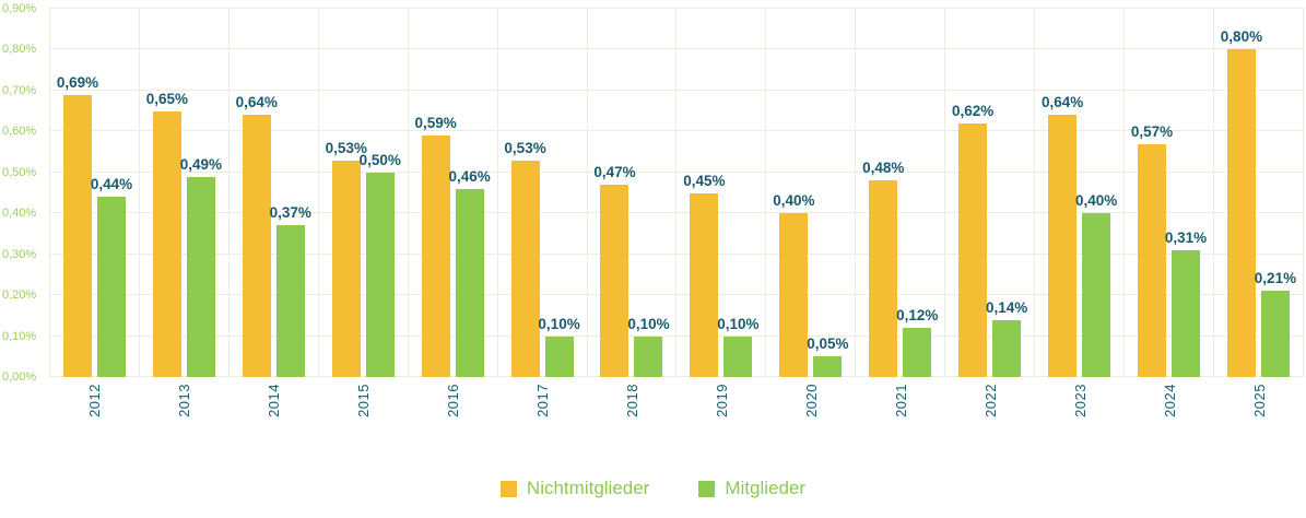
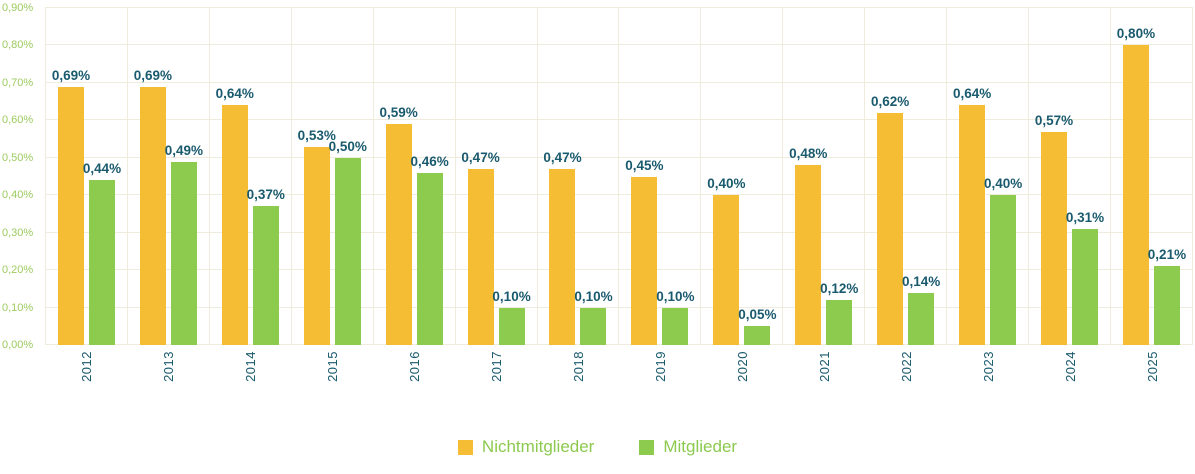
Nichtmitglieder/2013: 0,65% -> 0,69%
Nichtmitglieder/2017: 0,53% -> 0,47%
